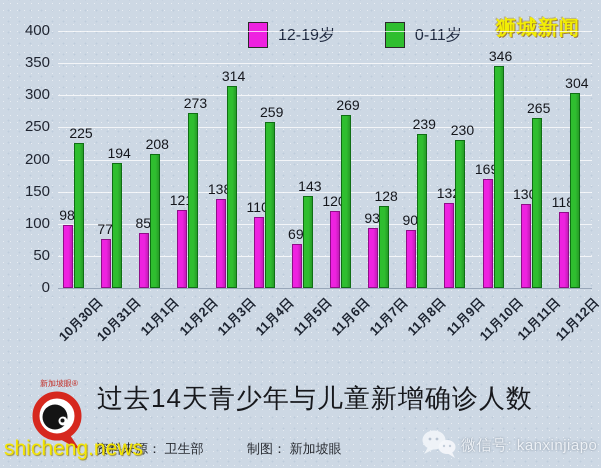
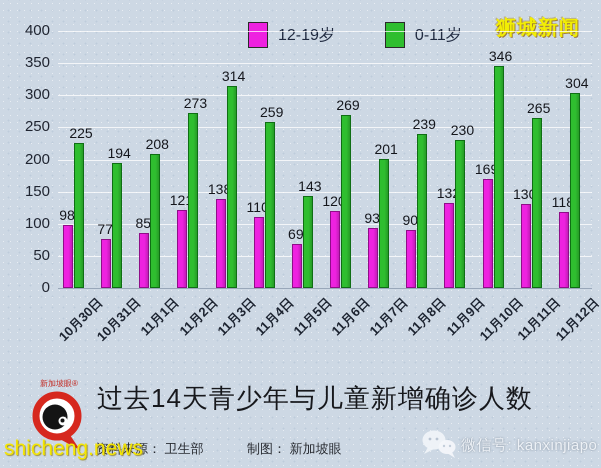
0-11岁/11月7日: 128 -> 201
